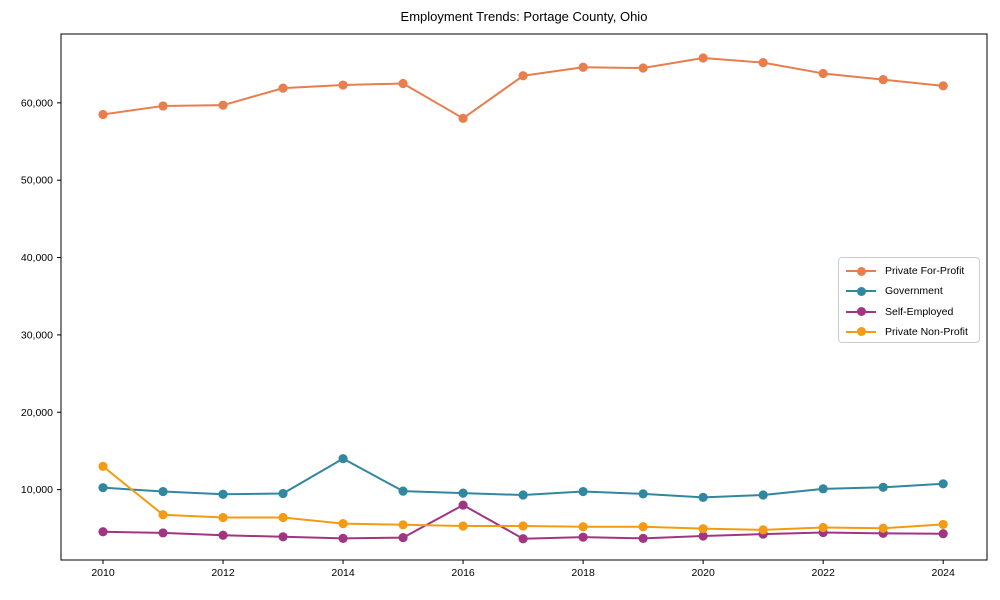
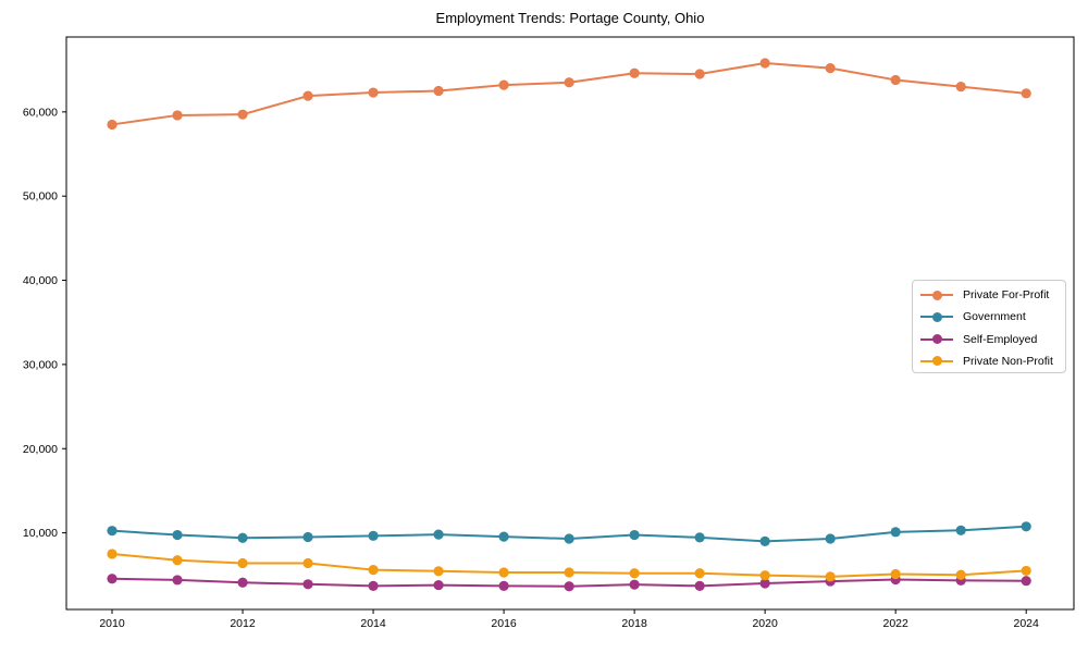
Private Non-Profit/2010: 13000 -> 8000
Government/2014: 14000 -> 10000
Private For-Profit/2016: 58000 -> 63000
Self-Employed/2016: 8000 -> 4000
